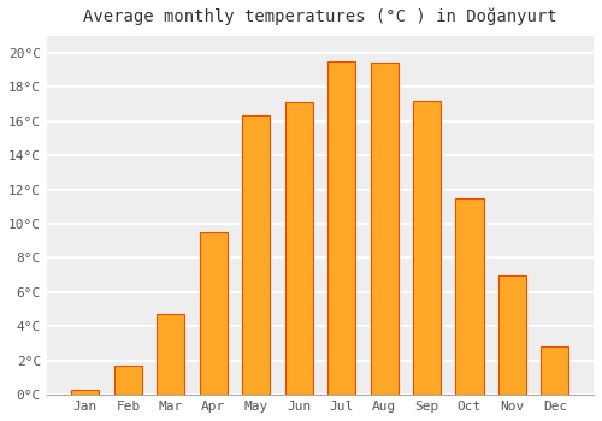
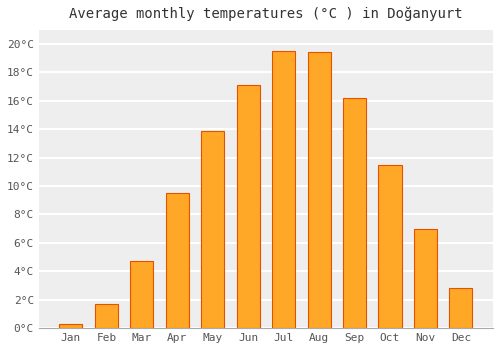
May: 16.3°C -> 13.9°C
Sep: 17.2°C -> 16.2°C
